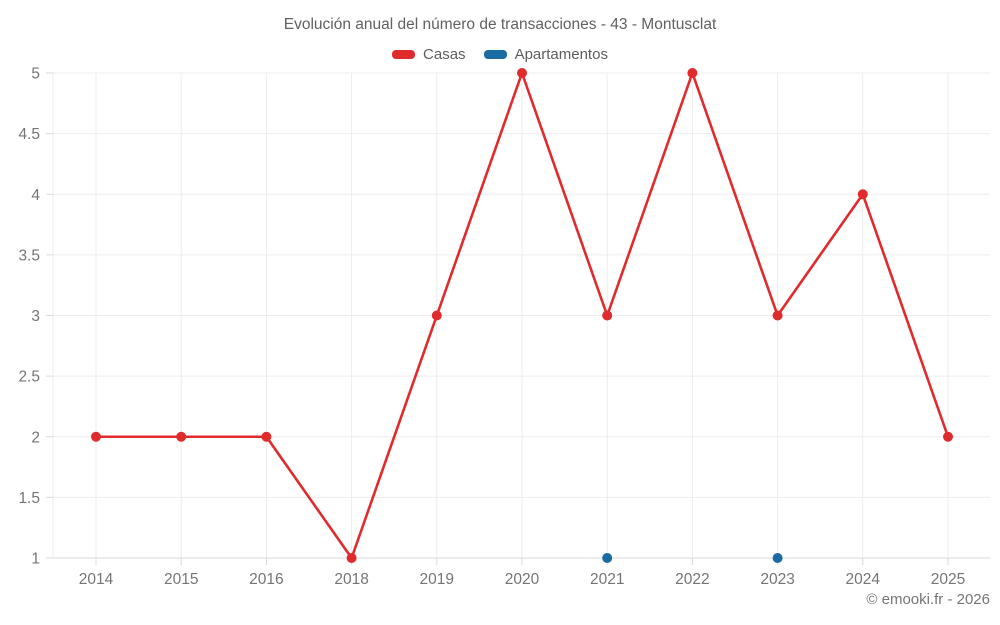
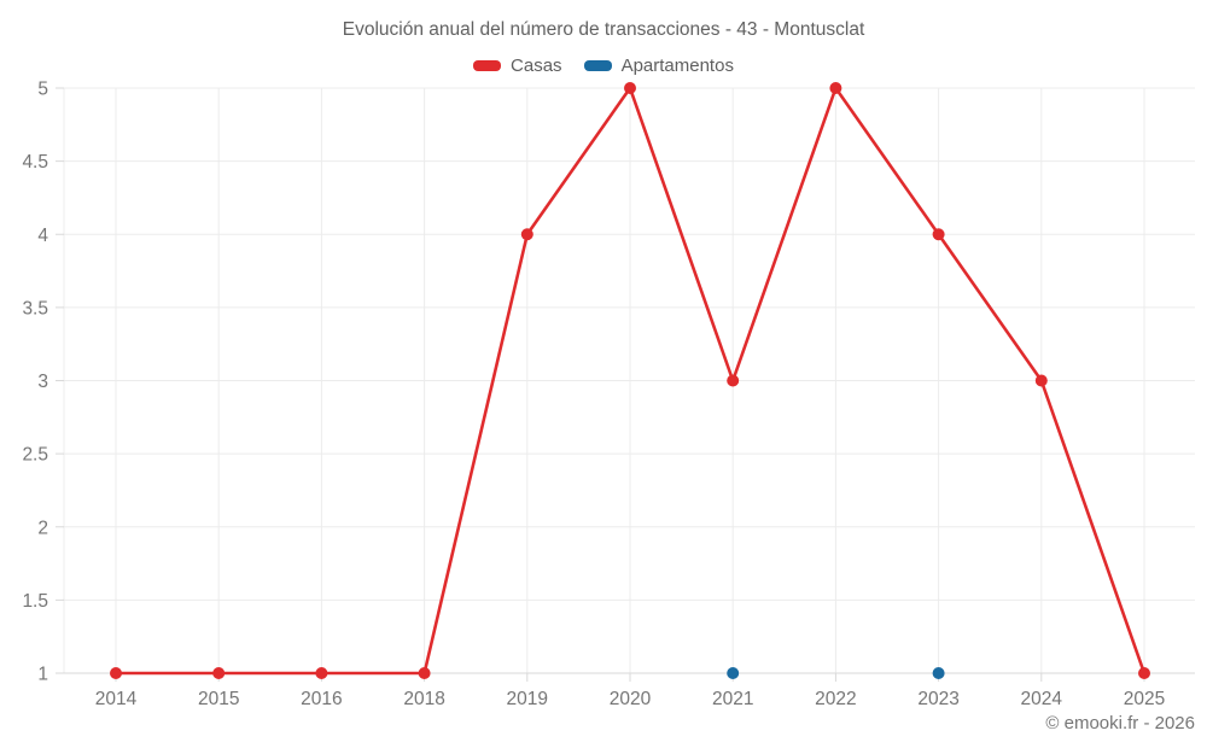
Casas/2014: 2 -> 1
Casas/2015: 2 -> 1
Casas/2016: 2 -> 1
Casas/2019: 3 -> 4
Casas/2023: 3 -> 4
Casas/2024: 4 -> 3
Casas/2025: 2 -> 1
